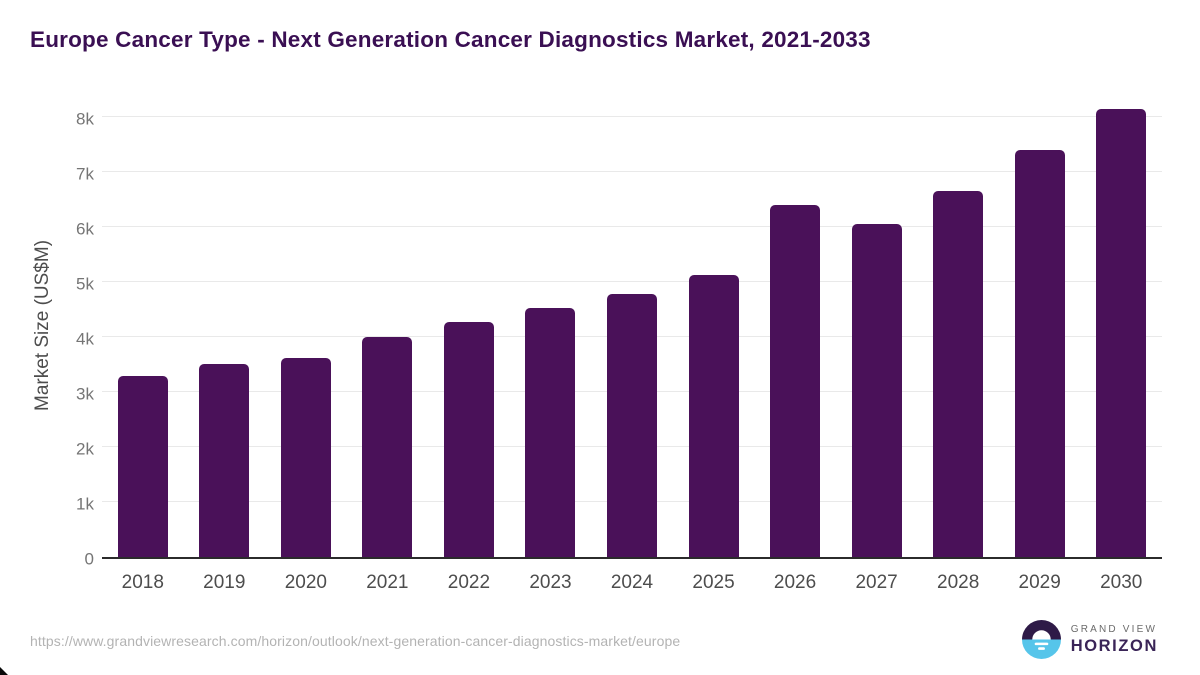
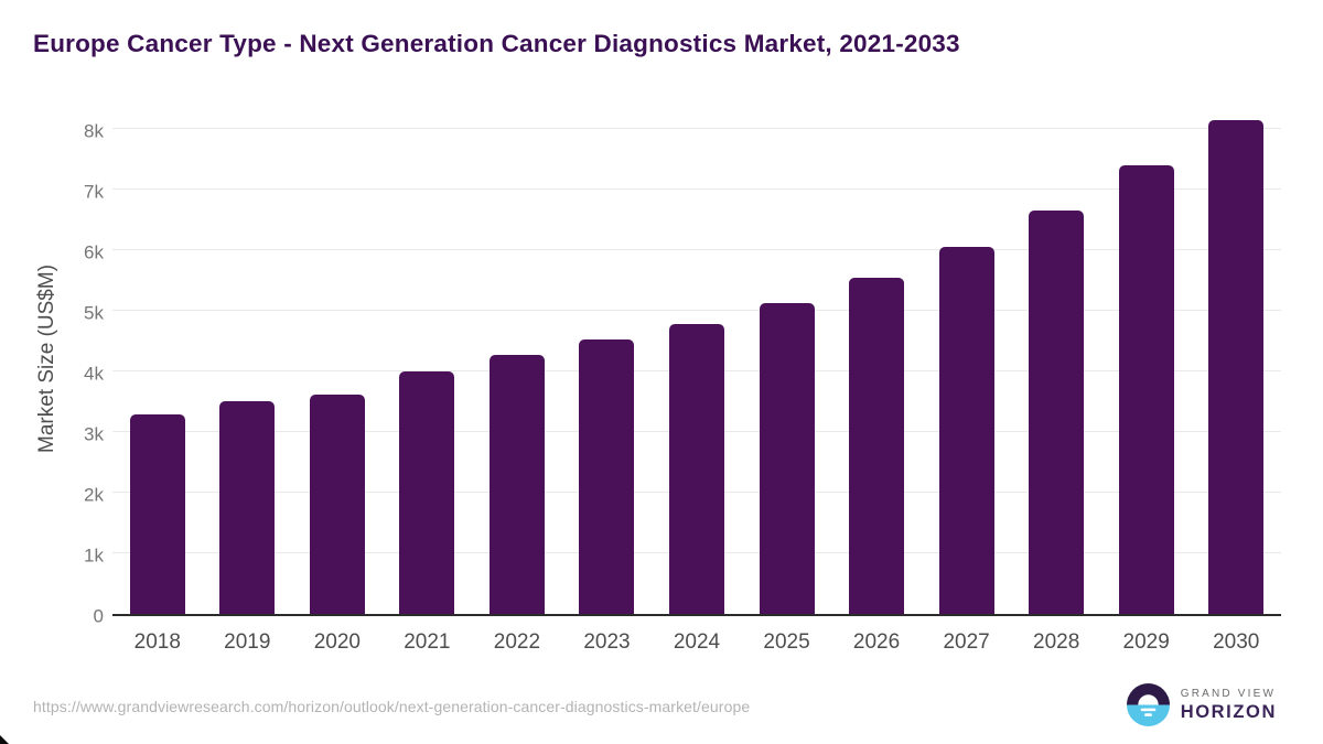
2026: 6.4k -> 5.6k
